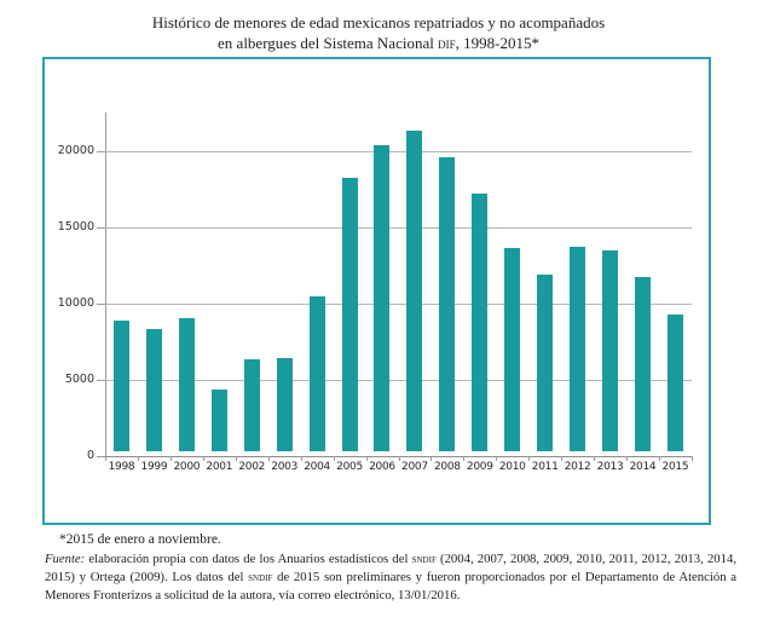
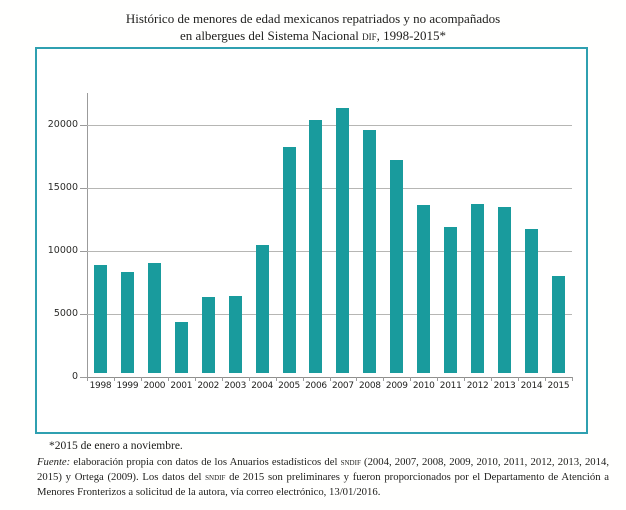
2015: 9000 -> 7700
